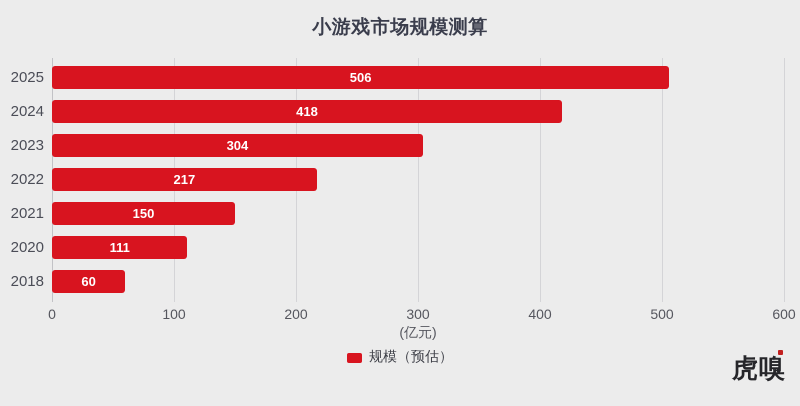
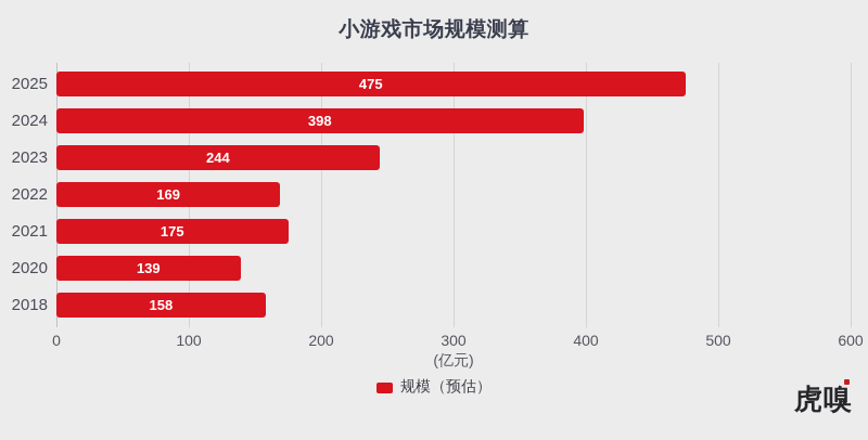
2025: 506 -> 475
2024: 418 -> 398
2023: 304 -> 244
2022: 217 -> 169
2021: 150 -> 175
2020: 111 -> 139
2018: 60 -> 158
